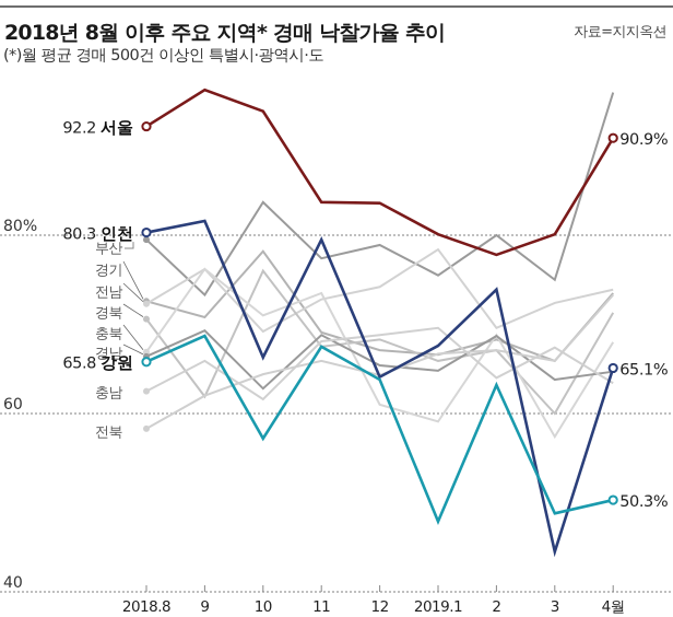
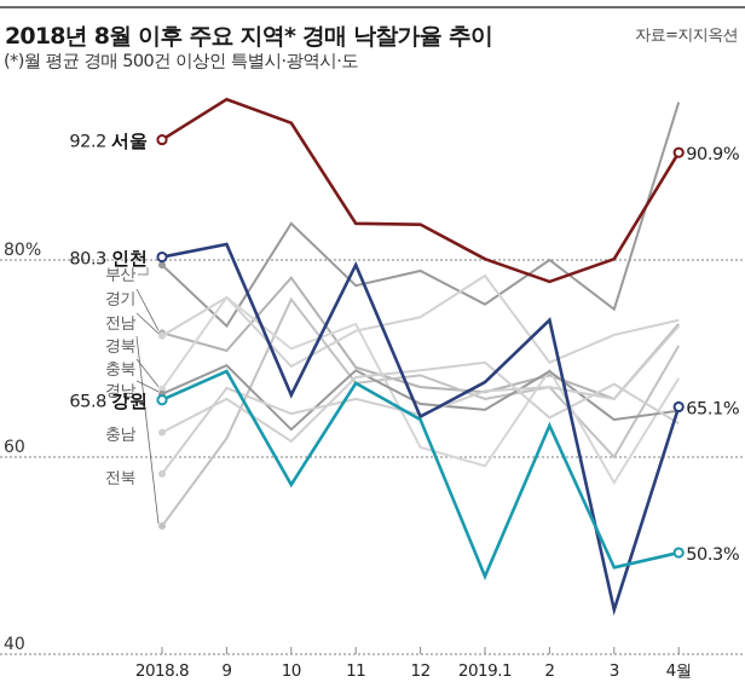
경북/2018.8: 71% -> 53%
전북/9: 62% -> 67%
